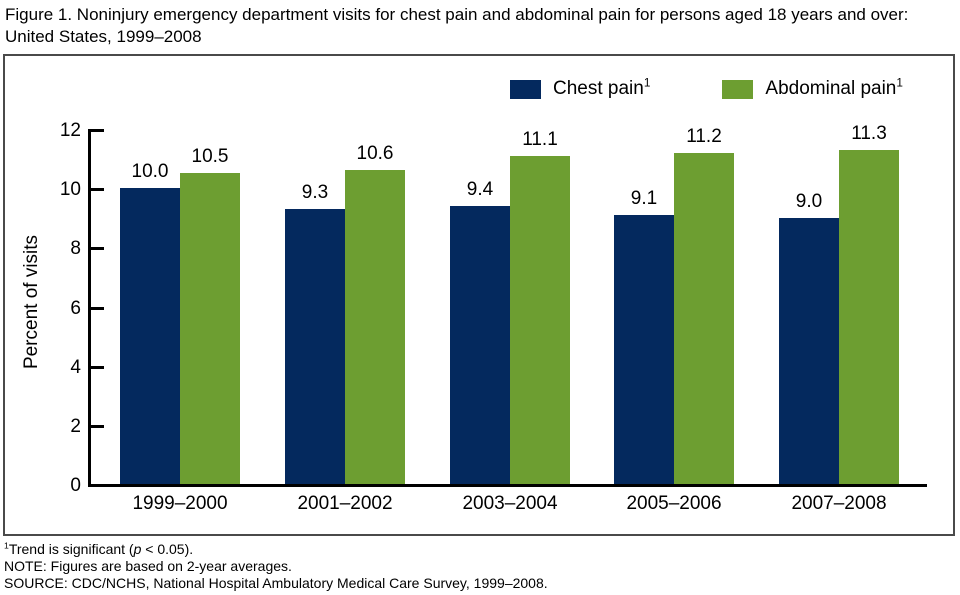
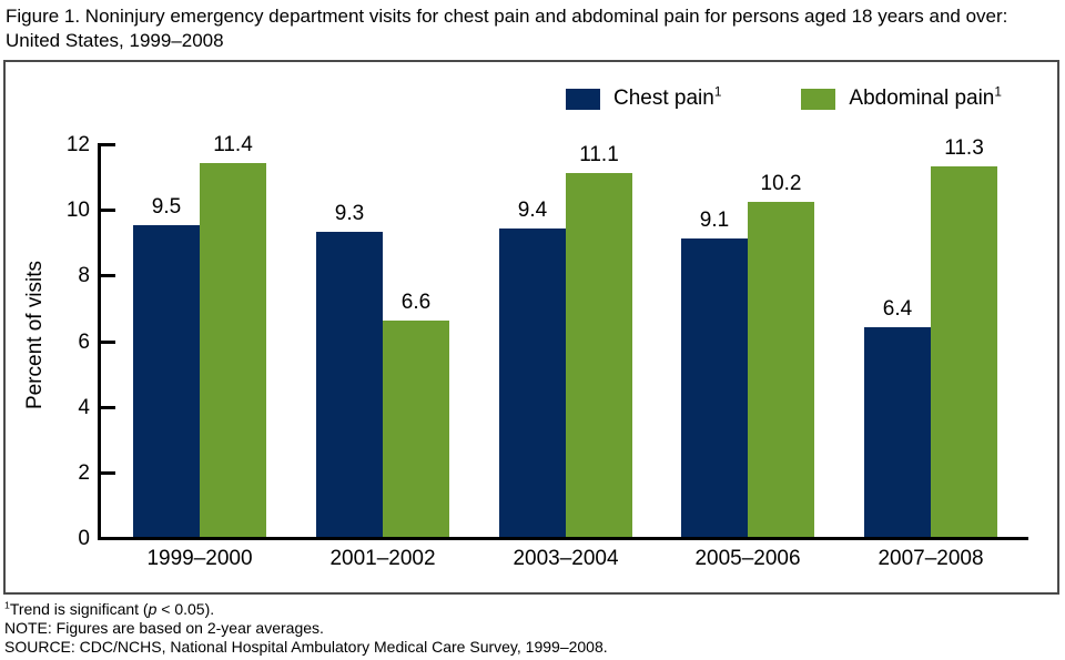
Chest pain/1999–2000: 10.0 -> 9.5
Abdominal pain/1999–2000: 10.5 -> 11.4
Abdominal pain/2001–2002: 10.6 -> 6.6
Abdominal pain/2005–2006: 11.2 -> 10.2
Chest pain/2007–2008: 9.0 -> 6.4
